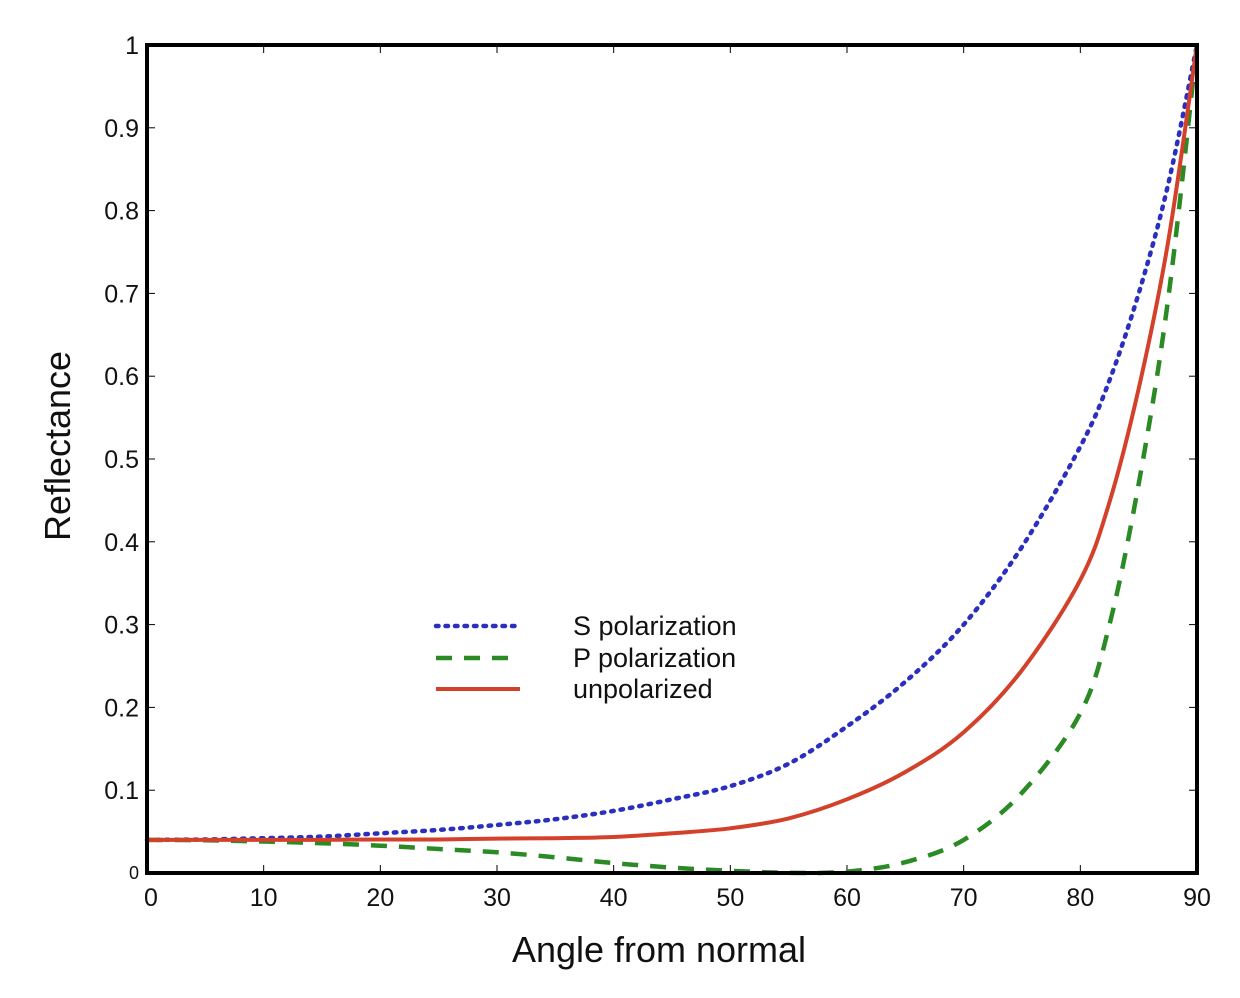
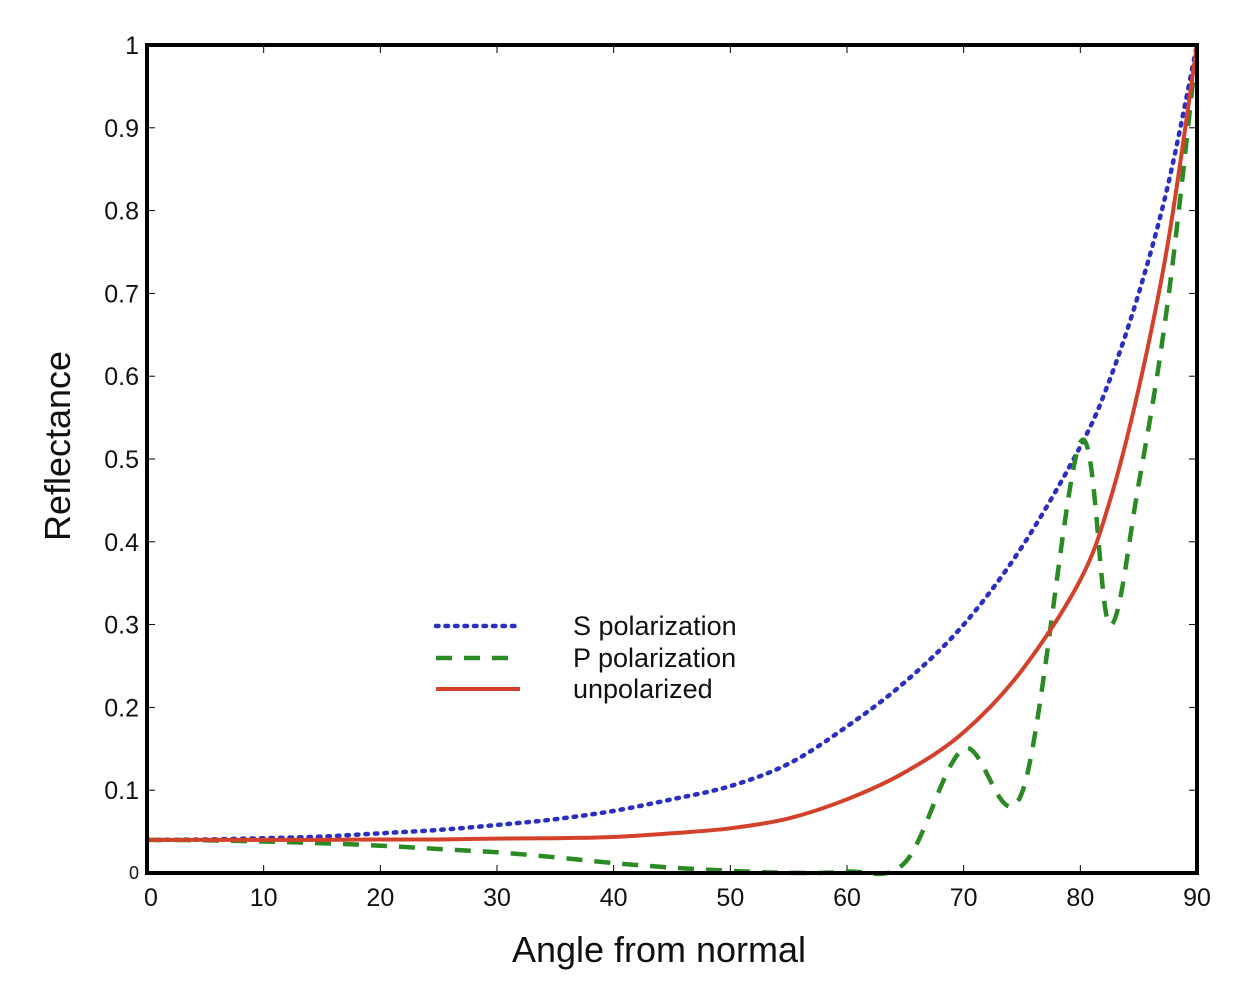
P polarization/70: 0.04 -> 0.15
P polarization/80: 0.19 -> 0.52
